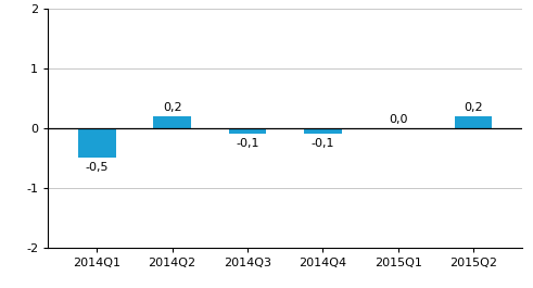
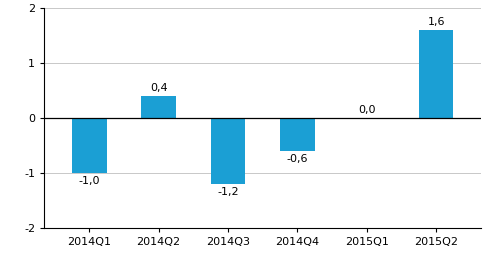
2014Q1: -0,5 -> -1,0
2014Q2: 0,2 -> 0,4
2014Q3: -0,1 -> -1,2
2014Q4: -0,1 -> -0,6
2015Q2: 0,2 -> 1,6
